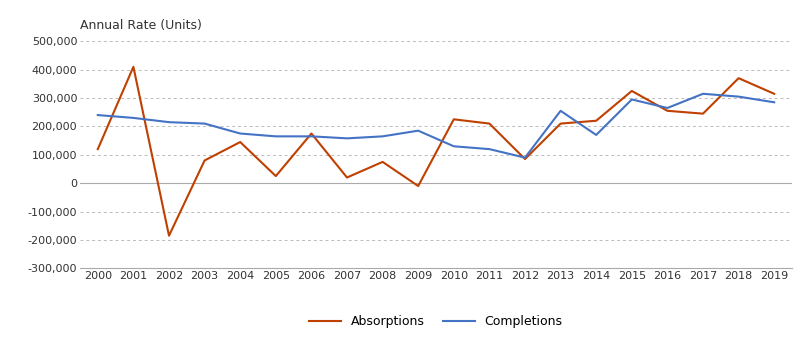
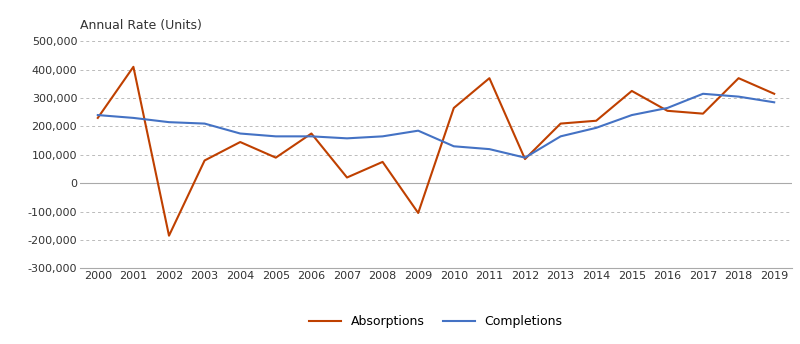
Absorptions/2000: 120,000 -> 230,000
Absorptions/2005: 25,000 -> 90,000
Absorptions/2009: -10,000 -> -105,000
Absorptions/2010: 225,000 -> 265,000
Absorptions/2011: 210,000 -> 370,000
Completions/2013: 255,000 -> 165,000
Completions/2014: 170,000 -> 195,000
Completions/2015: 295,000 -> 240,000
